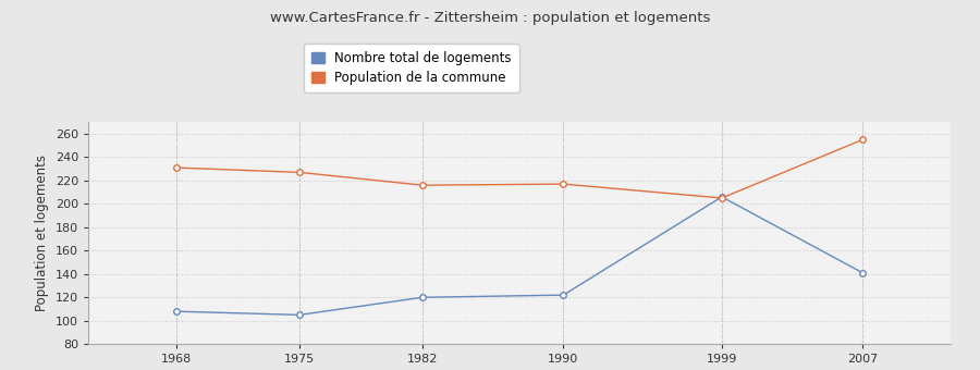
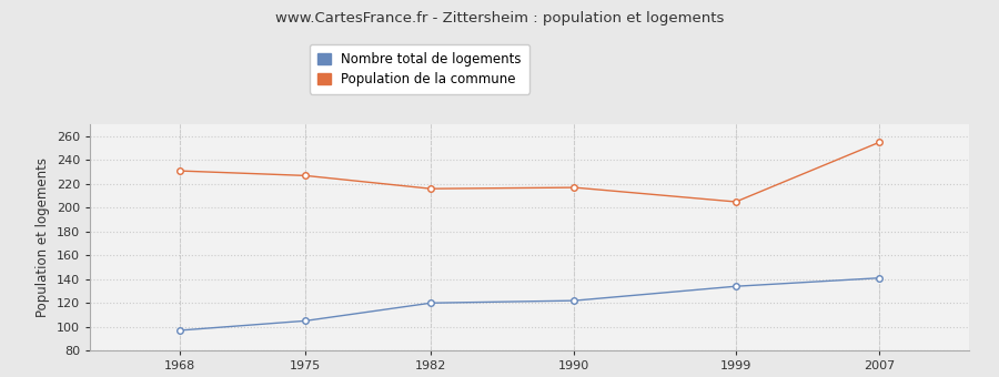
Nombre total de logements/1968: 108 -> 97
Nombre total de logements/1999: 206 -> 134
